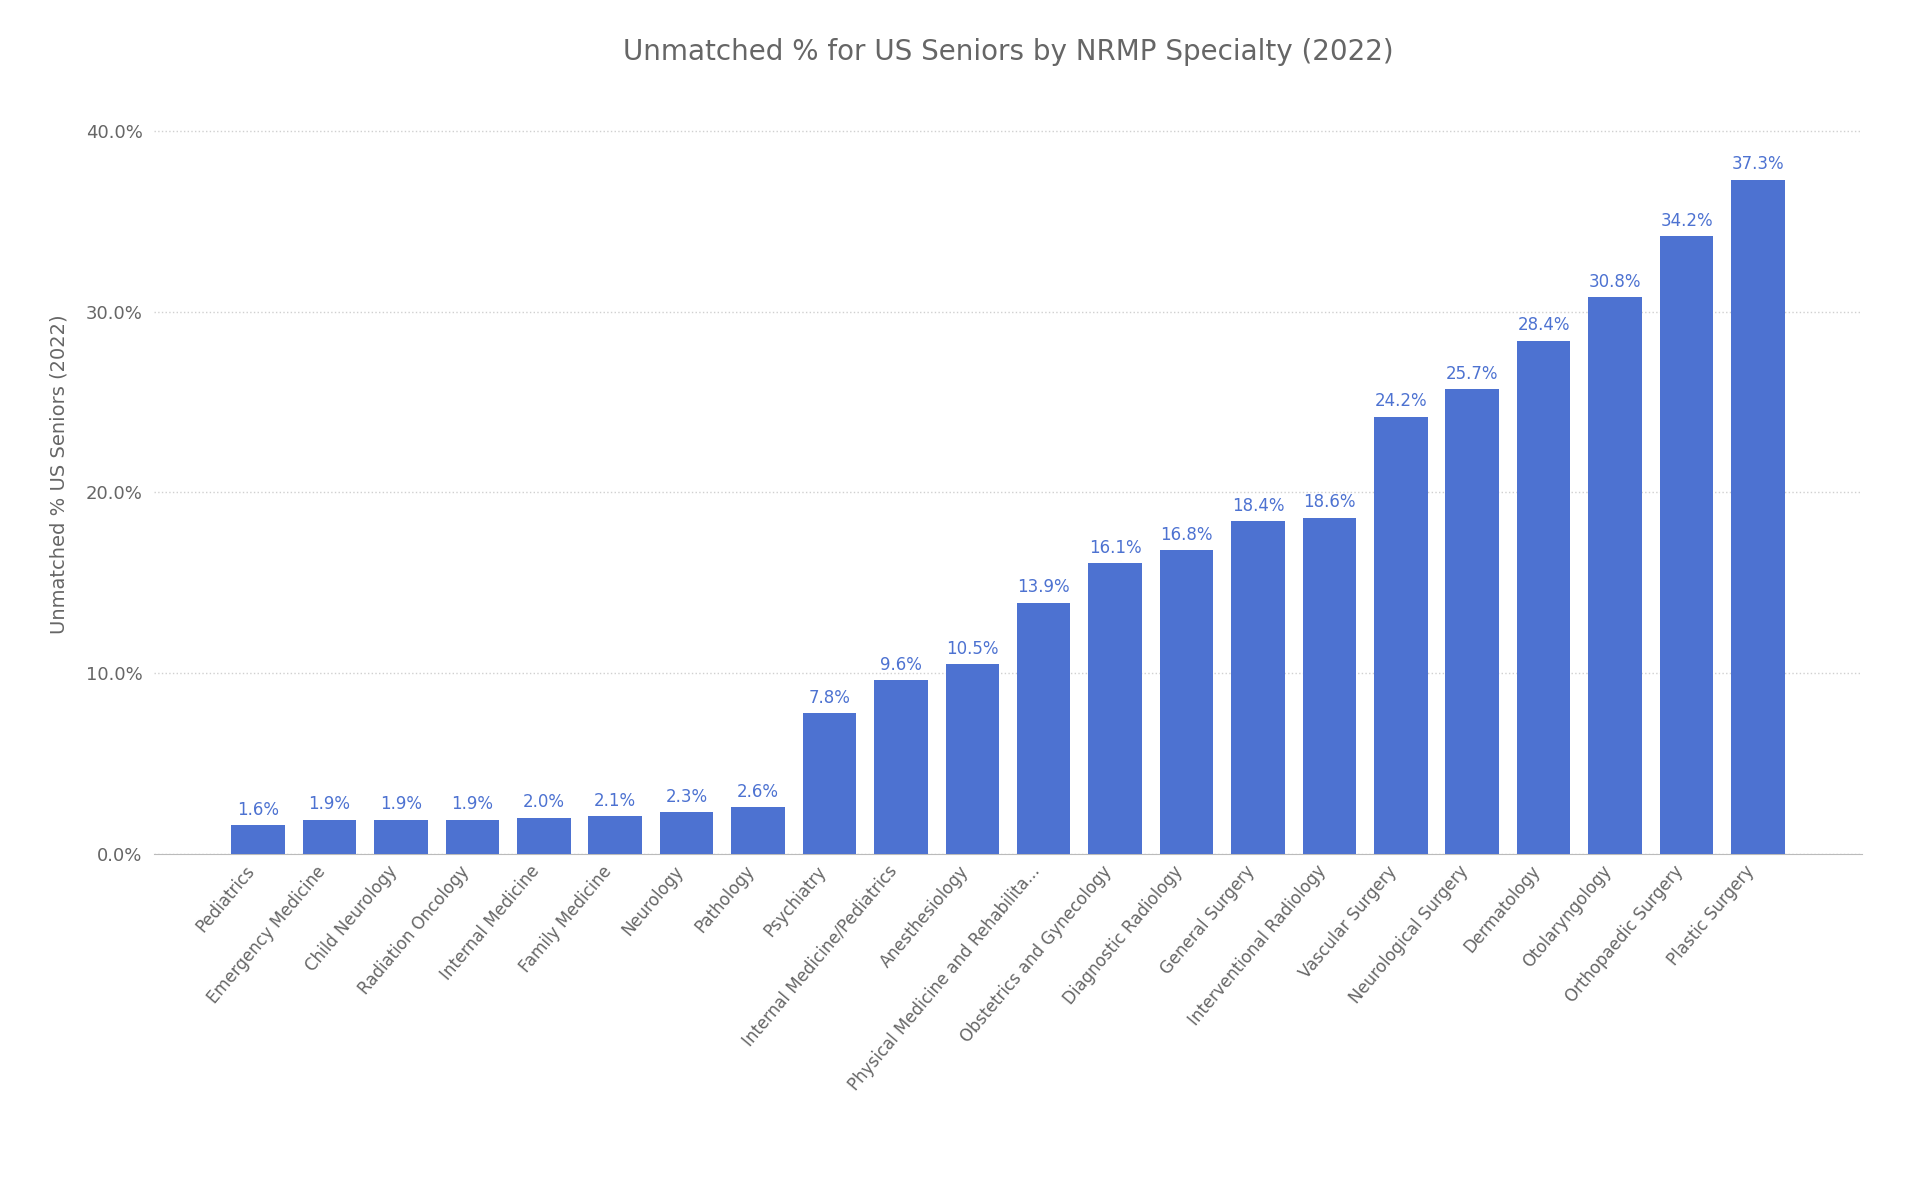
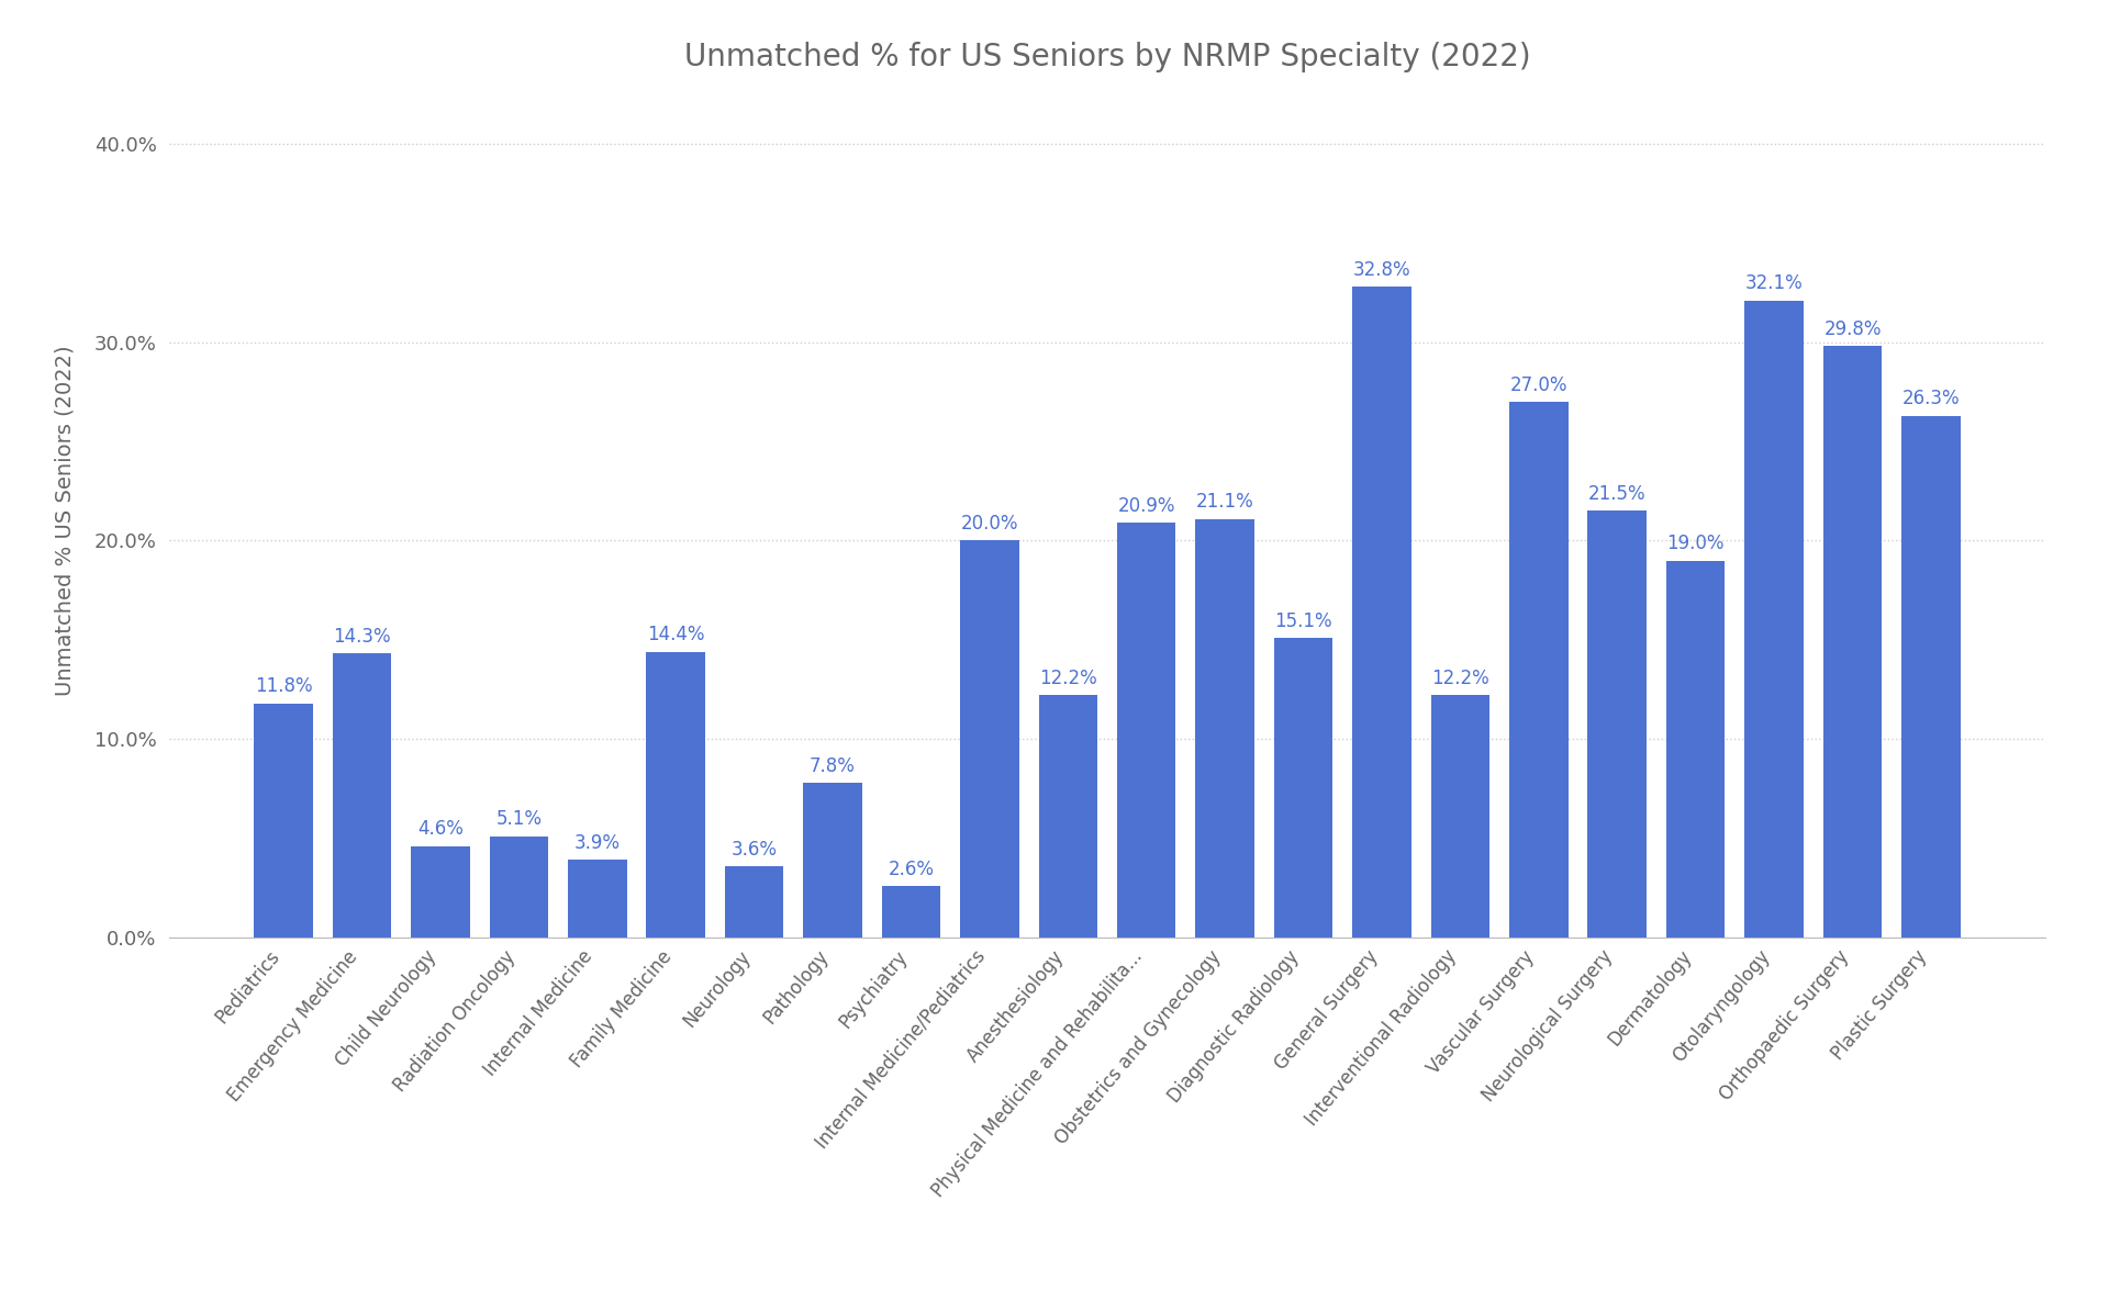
Pediatrics: 1.6% -> 11.8%
Emergency Medicine: 1.9% -> 14.3%
Child Neurology: 1.9% -> 4.6%
Radiation Oncology: 1.9% -> 5.1%
Internal Medicine: 2.0% -> 3.9%
Family Medicine: 2.1% -> 14.4%
Neurology: 2.3% -> 3.6%
Pathology: 2.6% -> 7.8%
Psychiatry: 7.8% -> 2.6%
Internal Medicine/Pediatrics: 9.6% -> 20.0%
Anesthesiology: 10.5% -> 12.2%
Physical Medicine and Rehabilita...: 13.9% -> 20.9%
Obstetrics and Gynecology: 16.1% -> 21.1%
Diagnostic Radiology: 16.8% -> 15.1%
General Surgery: 18.4% -> 32.8%
Interventional Radiology: 18.6% -> 12.2%
Vascular Surgery: 24.2% -> 27.0%
Neurological Surgery: 25.7% -> 21.5%
Dermatology: 28.4% -> 19.0%
Otolaryngology: 30.8% -> 32.1%
Orthopaedic Surgery: 34.2% -> 29.8%
Plastic Surgery: 37.3% -> 26.3%
